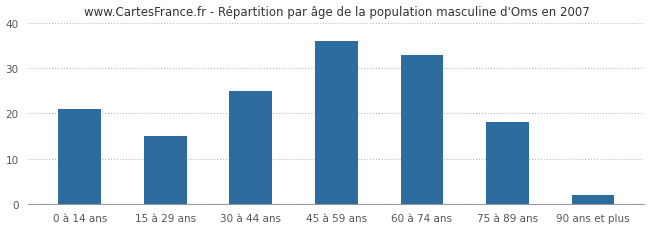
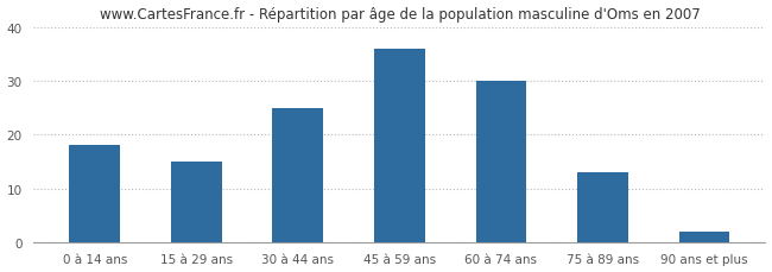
0 à 14 ans: 21 -> 18
60 à 74 ans: 33 -> 30
75 à 89 ans: 18 -> 13
